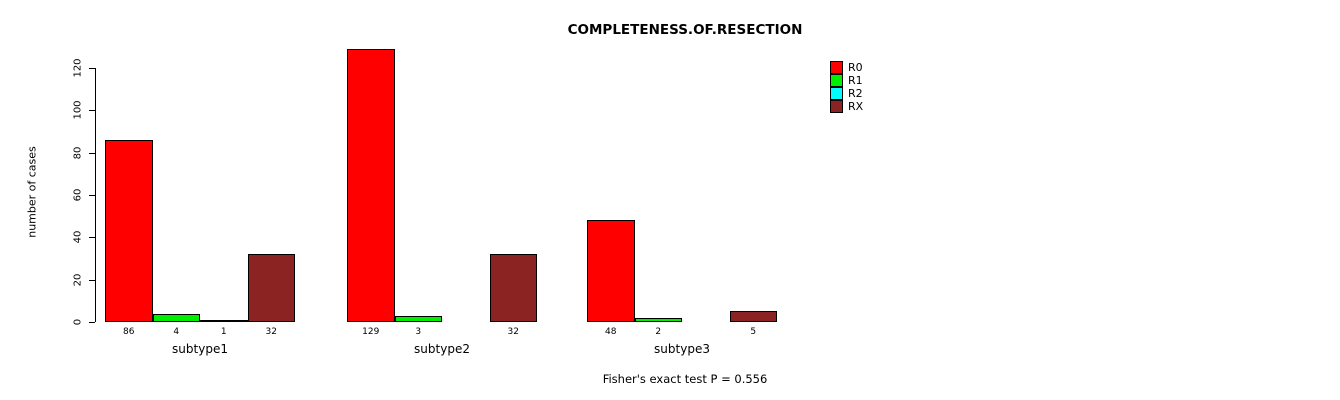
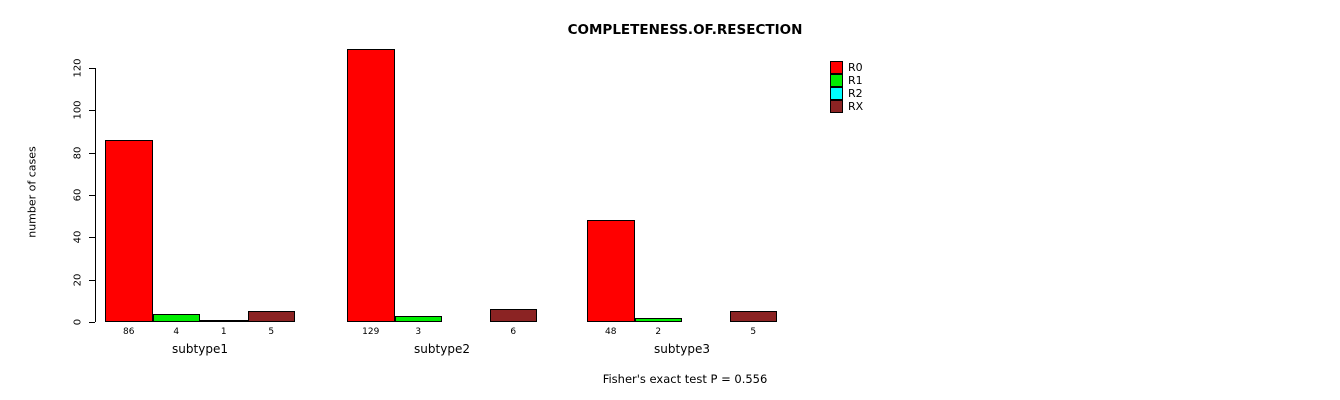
RX/subtype1: 32 -> 5
RX/subtype2: 32 -> 6
